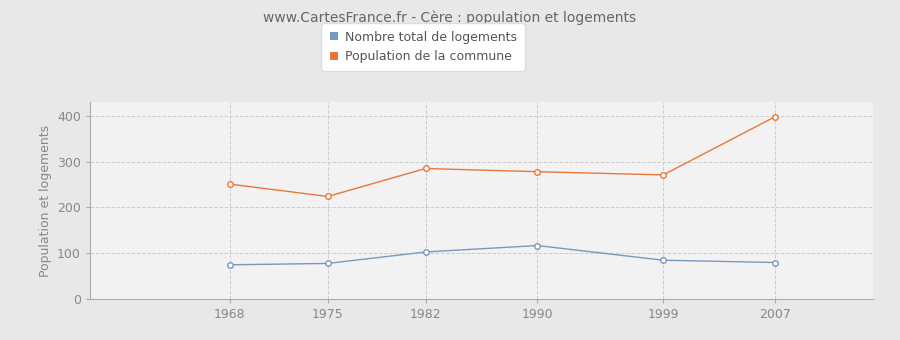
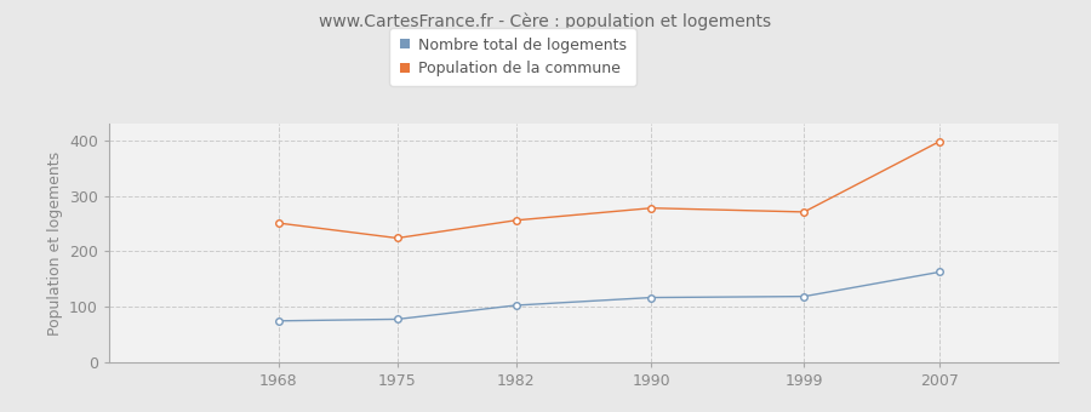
Population de la commune/1982: 285 -> 256
Nombre total de logements/1999: 85 -> 119
Nombre total de logements/2007: 80 -> 163
